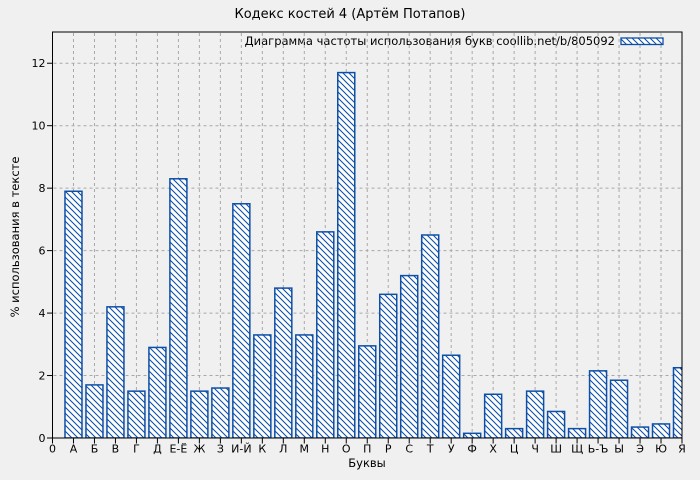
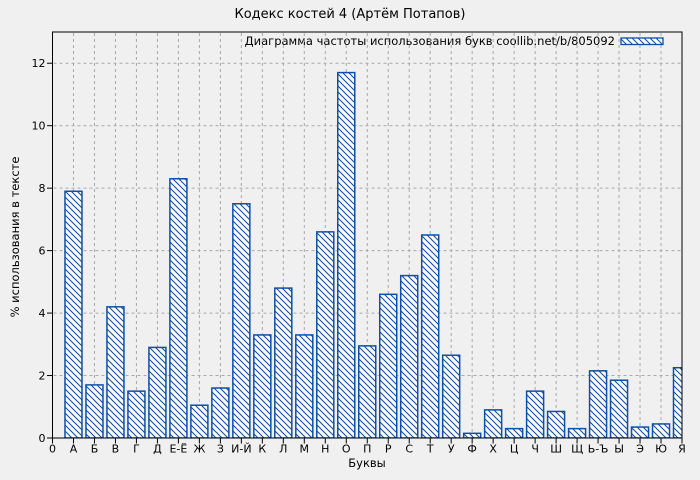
Ж: 1.5 -> 1.1
Х: 1.4 -> 0.9
